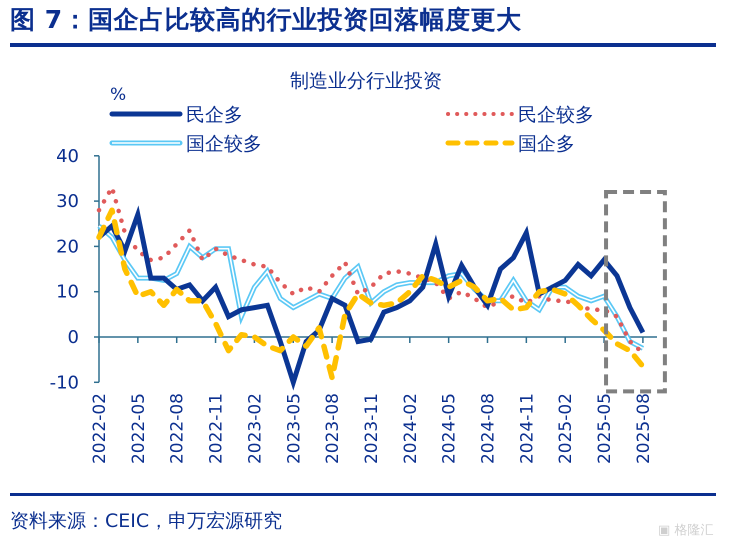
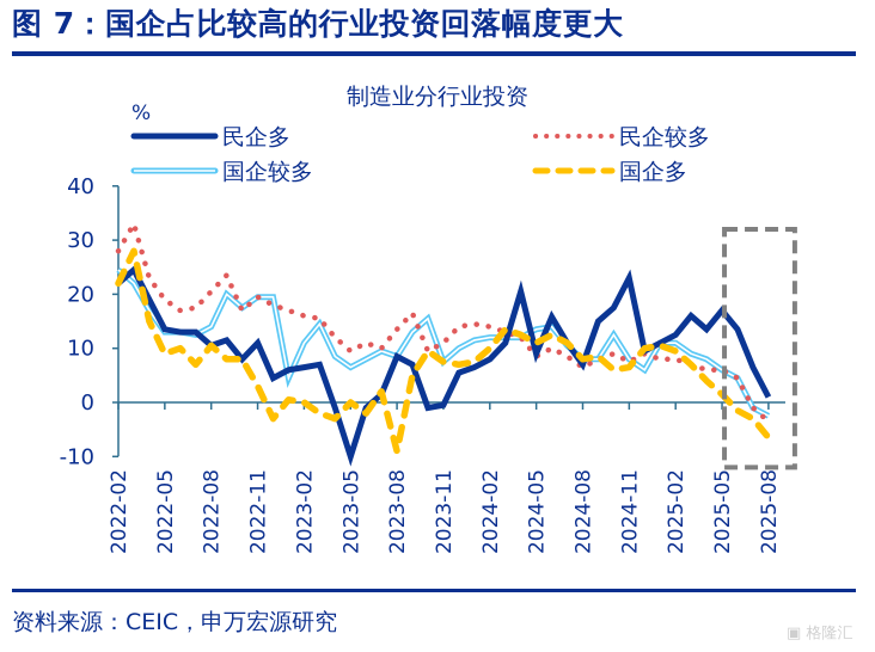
民企多/2022-05: 27 -> 14
国企较多/2025-05: 9 -> 6
